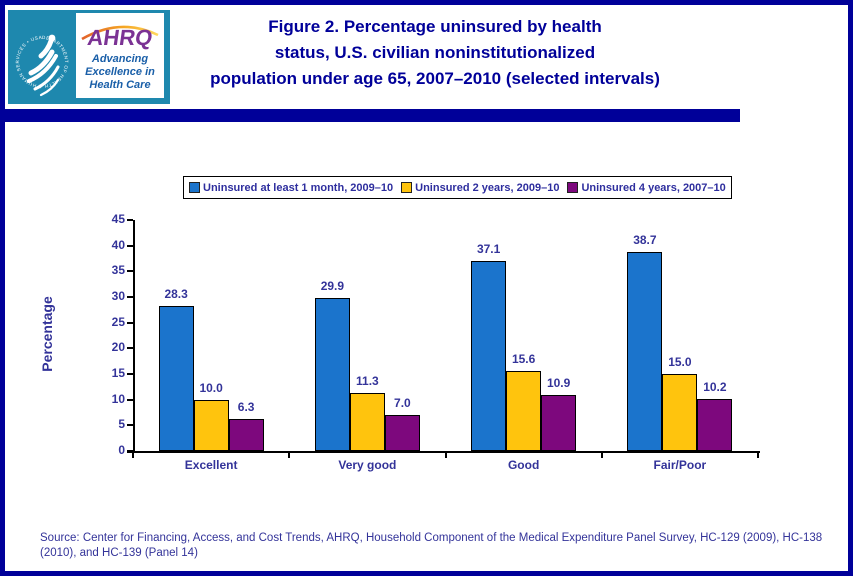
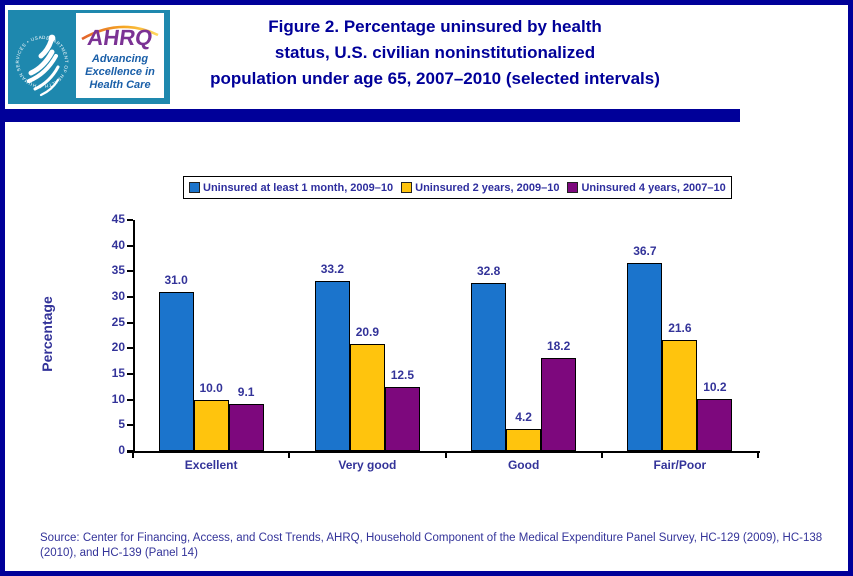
Uninsured at least 1 month, 2009–10/Excellent: 28.3 -> 31.0
Uninsured 4 years, 2007–10/Excellent: 6.3 -> 9.1
Uninsured at least 1 month, 2009–10/Very good: 29.9 -> 33.2
Uninsured 2 years, 2009–10/Very good: 11.3 -> 20.9
Uninsured 4 years, 2007–10/Very good: 7.0 -> 12.5
Uninsured at least 1 month, 2009–10/Good: 37.1 -> 32.8
Uninsured 2 years, 2009–10/Good: 15.6 -> 4.2
Uninsured 4 years, 2007–10/Good: 10.9 -> 18.2
Uninsured at least 1 month, 2009–10/Fair/Poor: 38.7 -> 36.7
Uninsured 2 years, 2009–10/Fair/Poor: 15.0 -> 21.6
